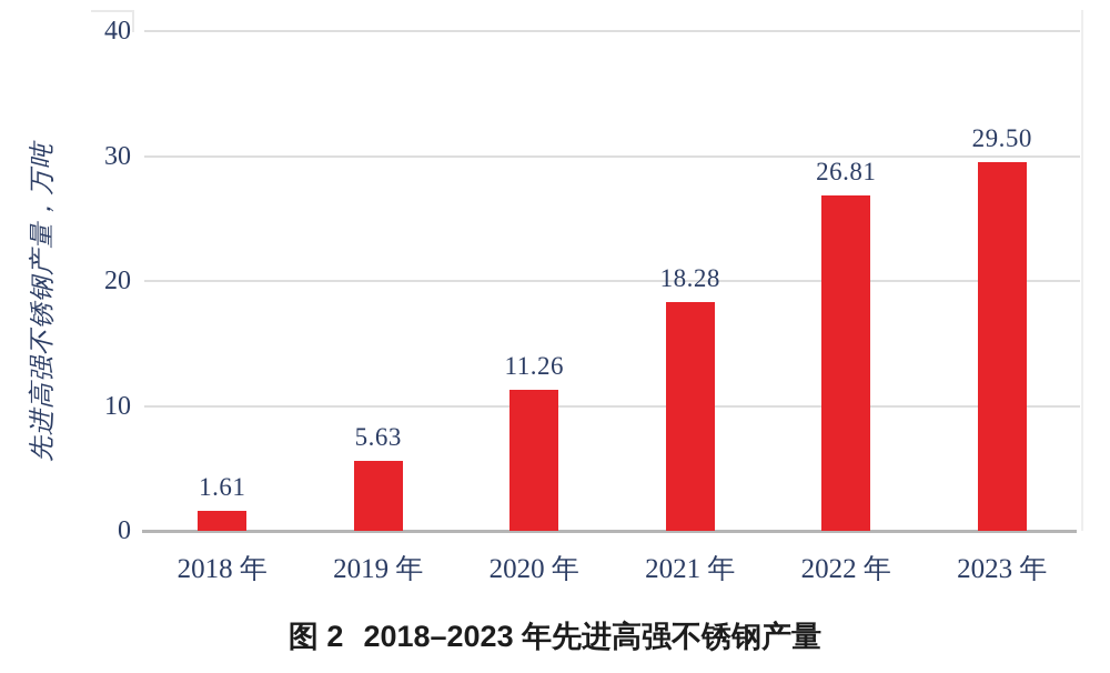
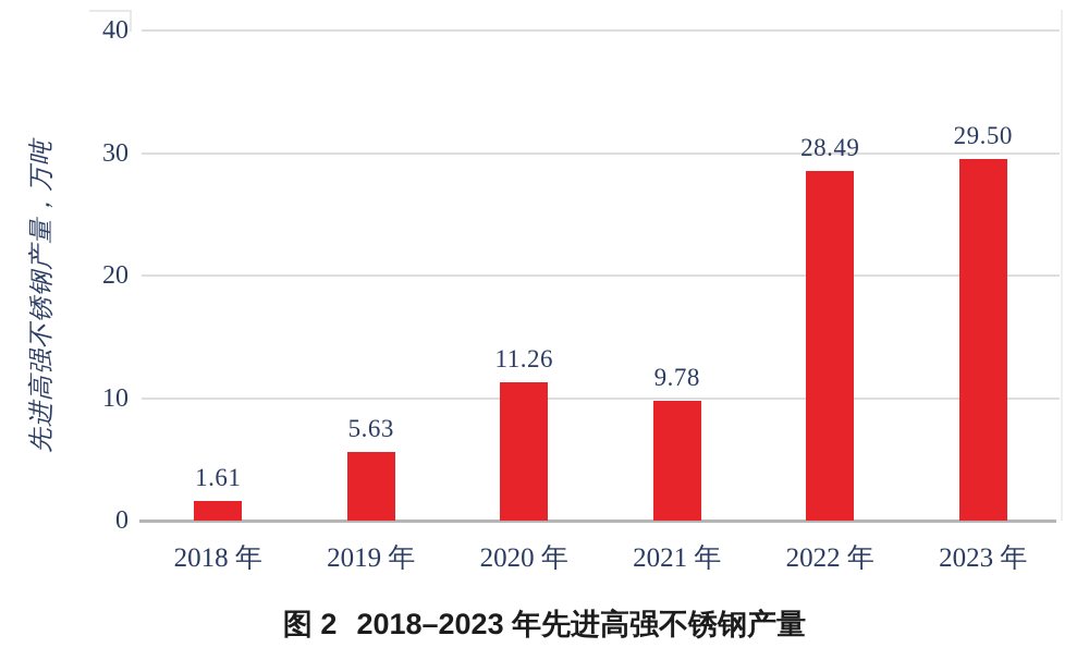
2021 年: 18.28 -> 9.78
2022 年: 26.81 -> 28.49
